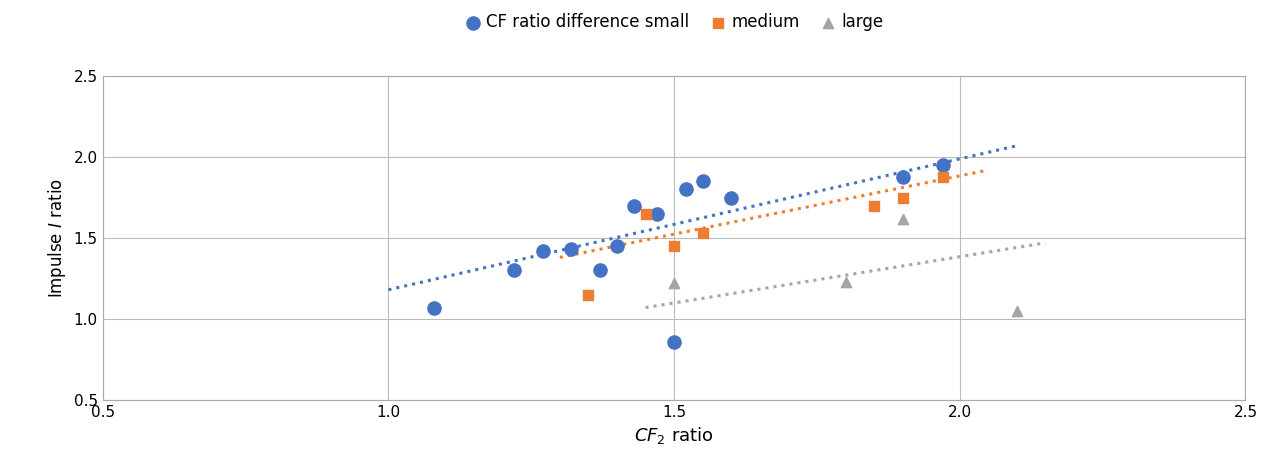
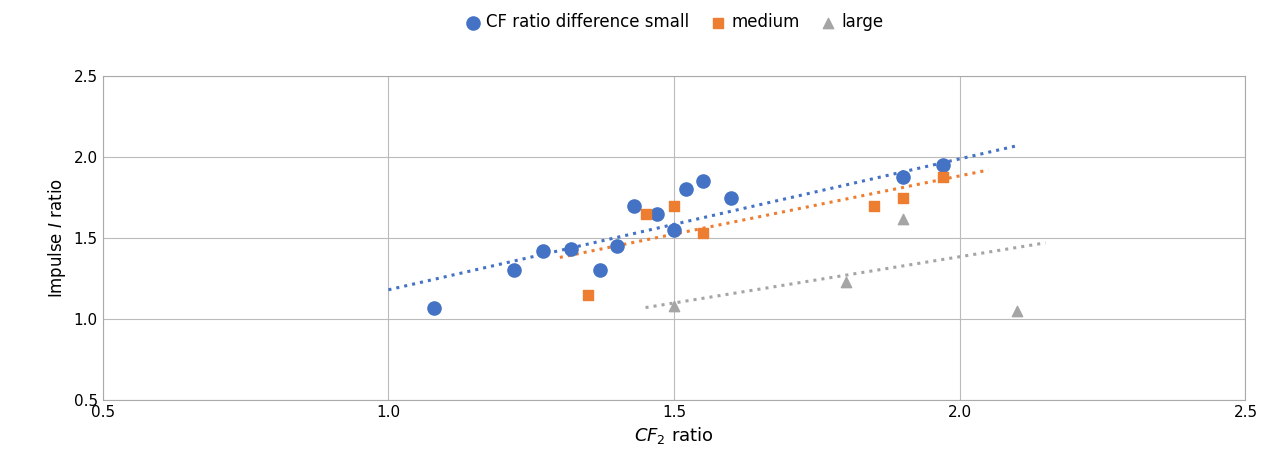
CF ratio difference small/1.5: 0.86 -> 1.55
medium/1.5: 1.45 -> 1.70
large/1.5: 1.22 -> 1.08
